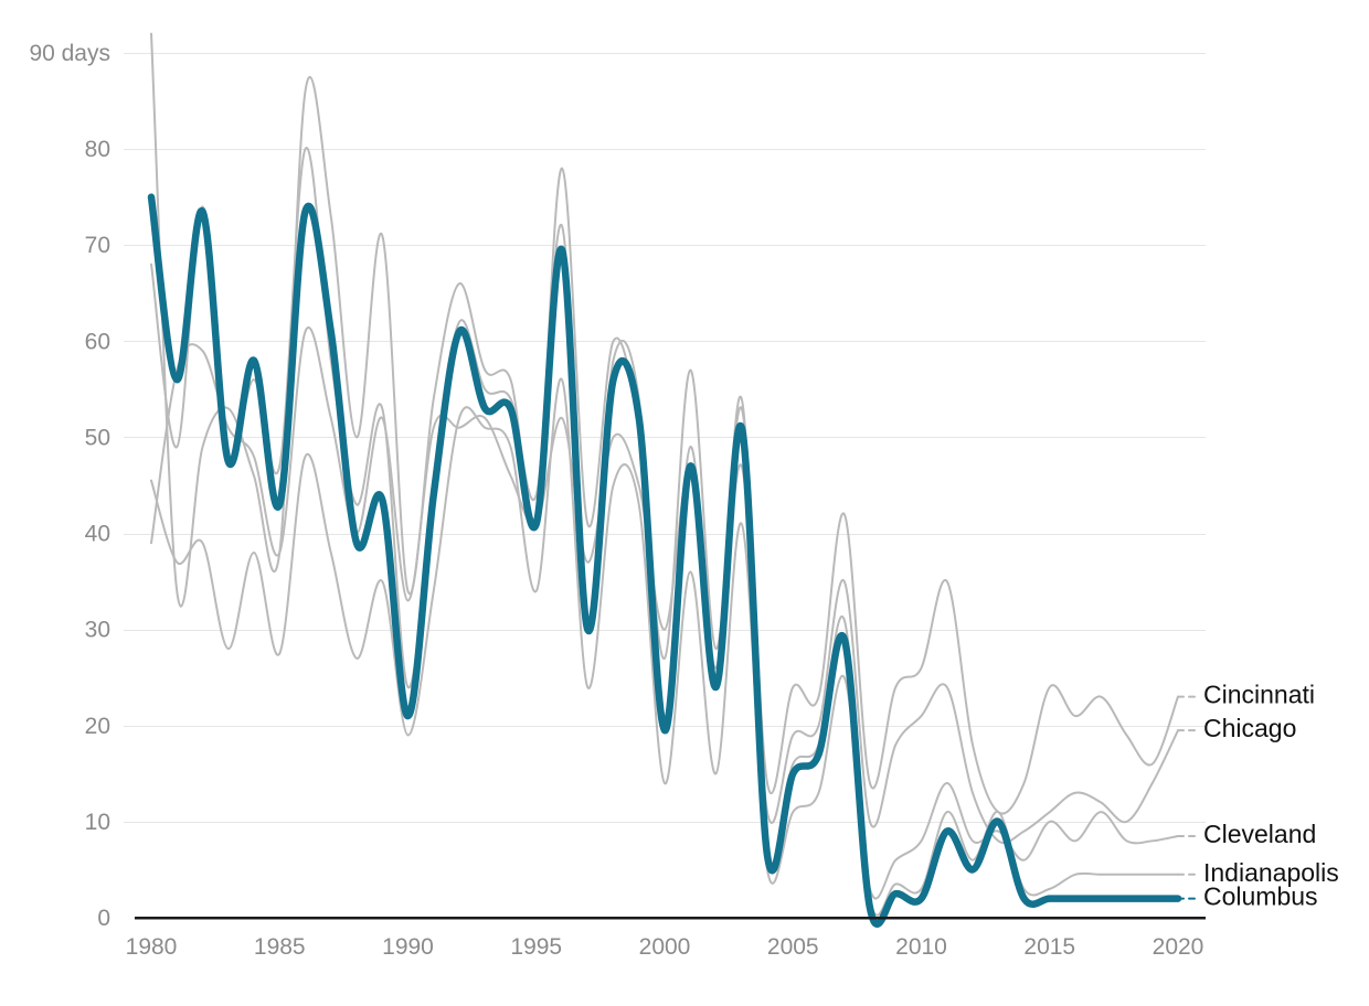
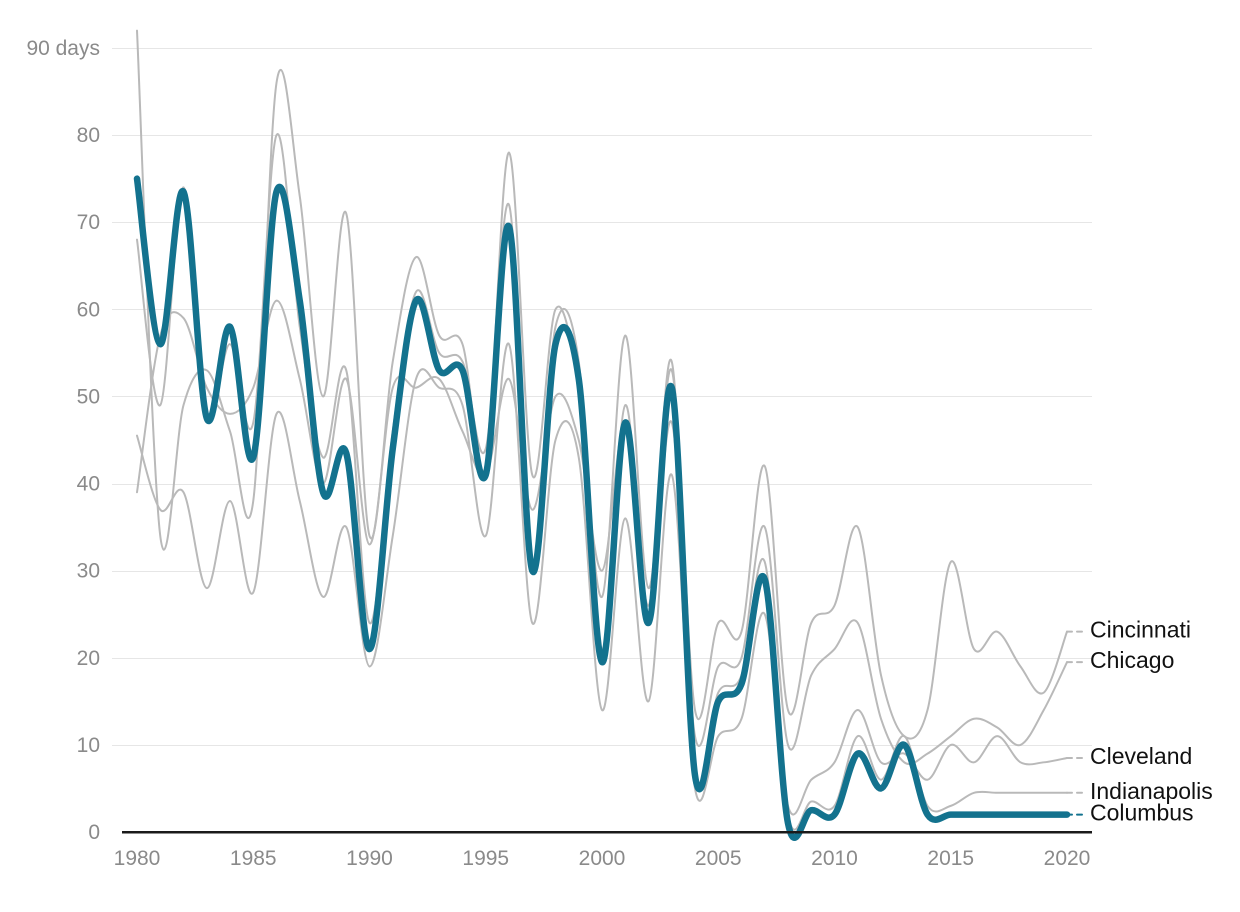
Chicago/1985: 38 -> 51
Cincinnati/2015: 24 -> 31
